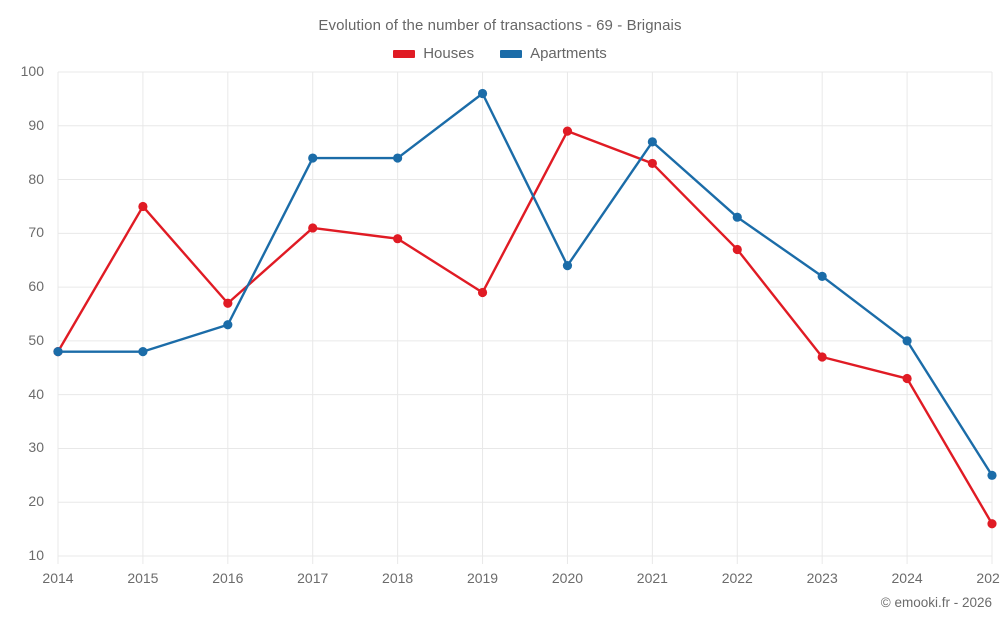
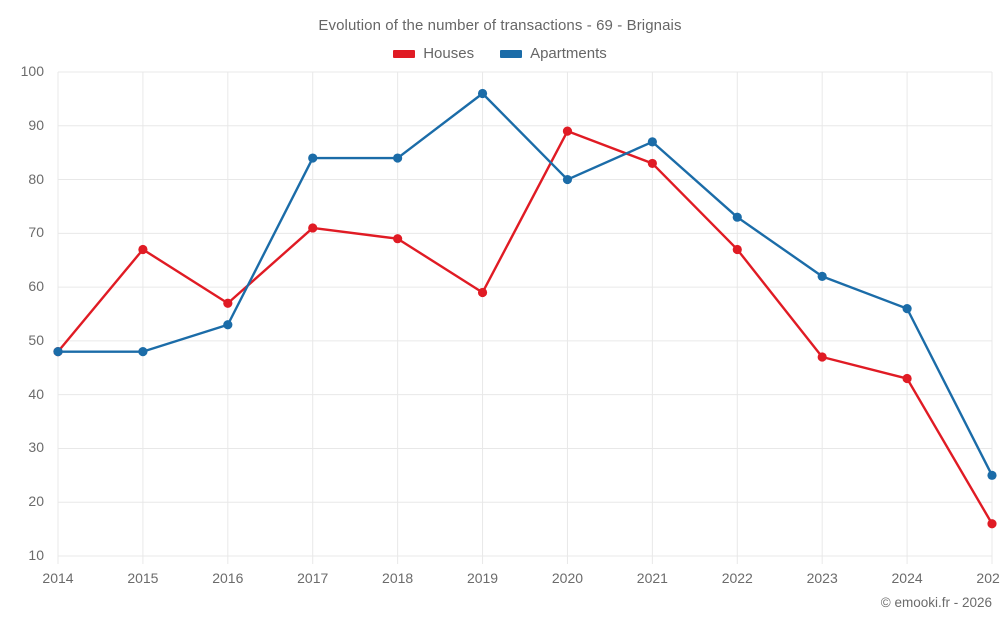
Houses/2015: 75 -> 67
Apartments/2020: 64 -> 80
Apartments/2024: 50 -> 56
